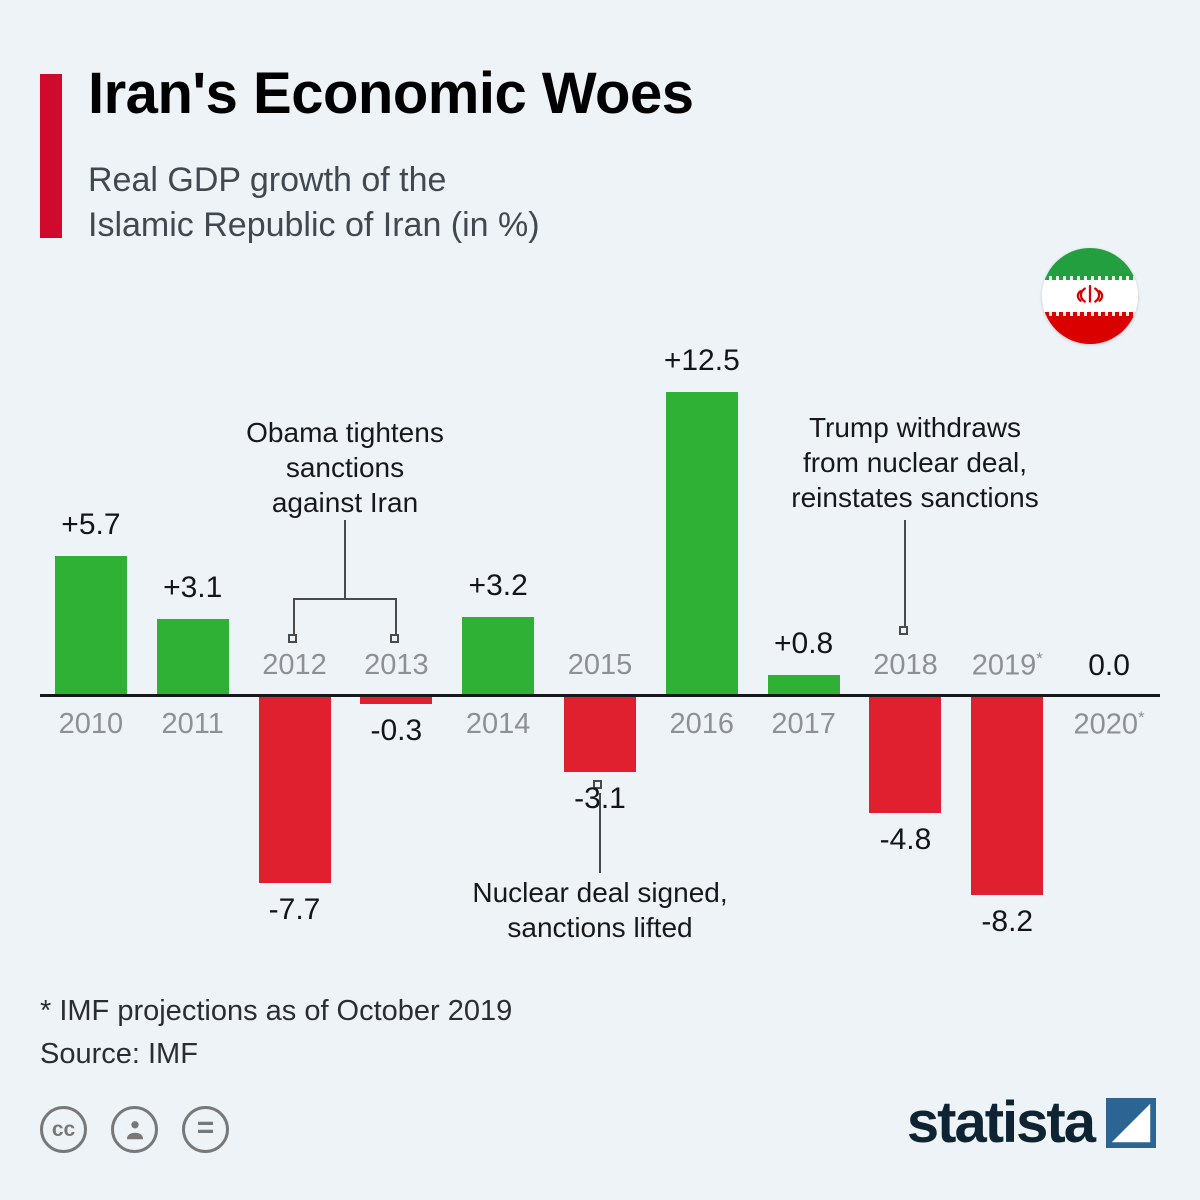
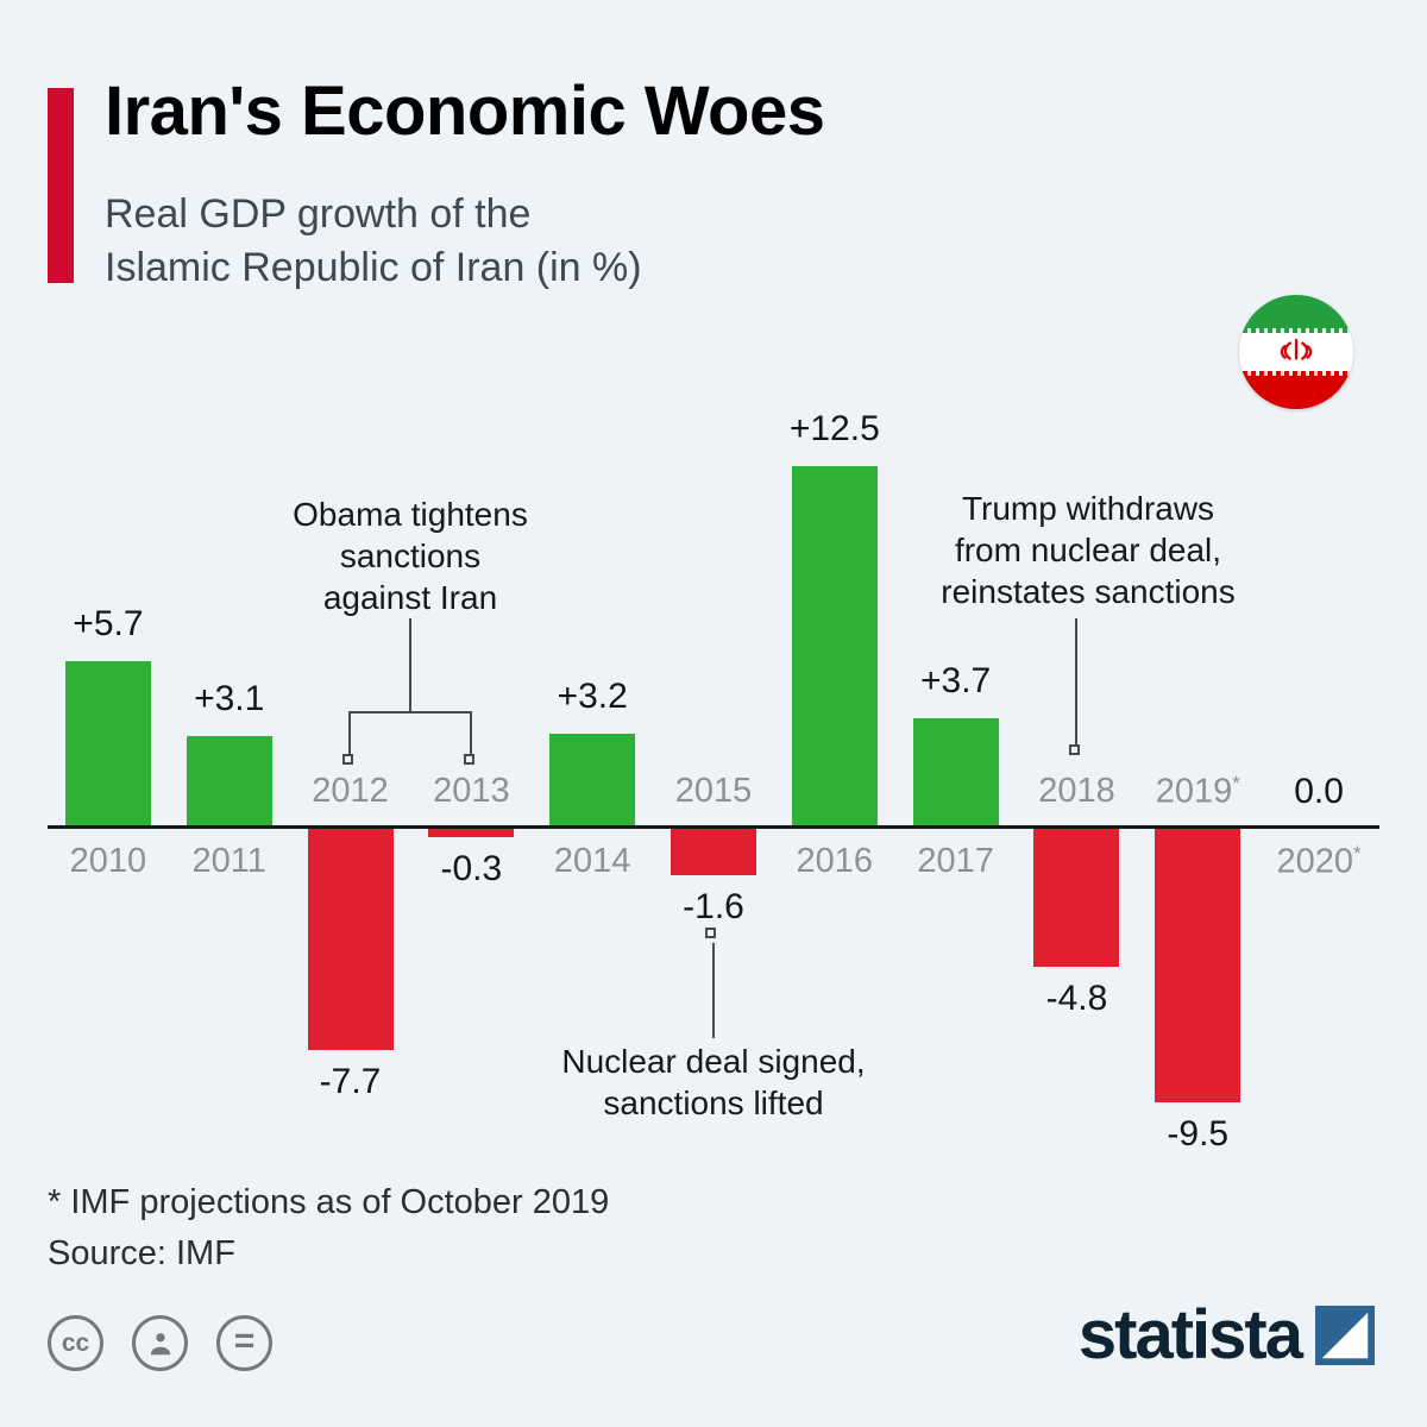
2015: -3.1 -> -1.6
2017: +0.8 -> +3.7
2019*: -8.2 -> -9.5
